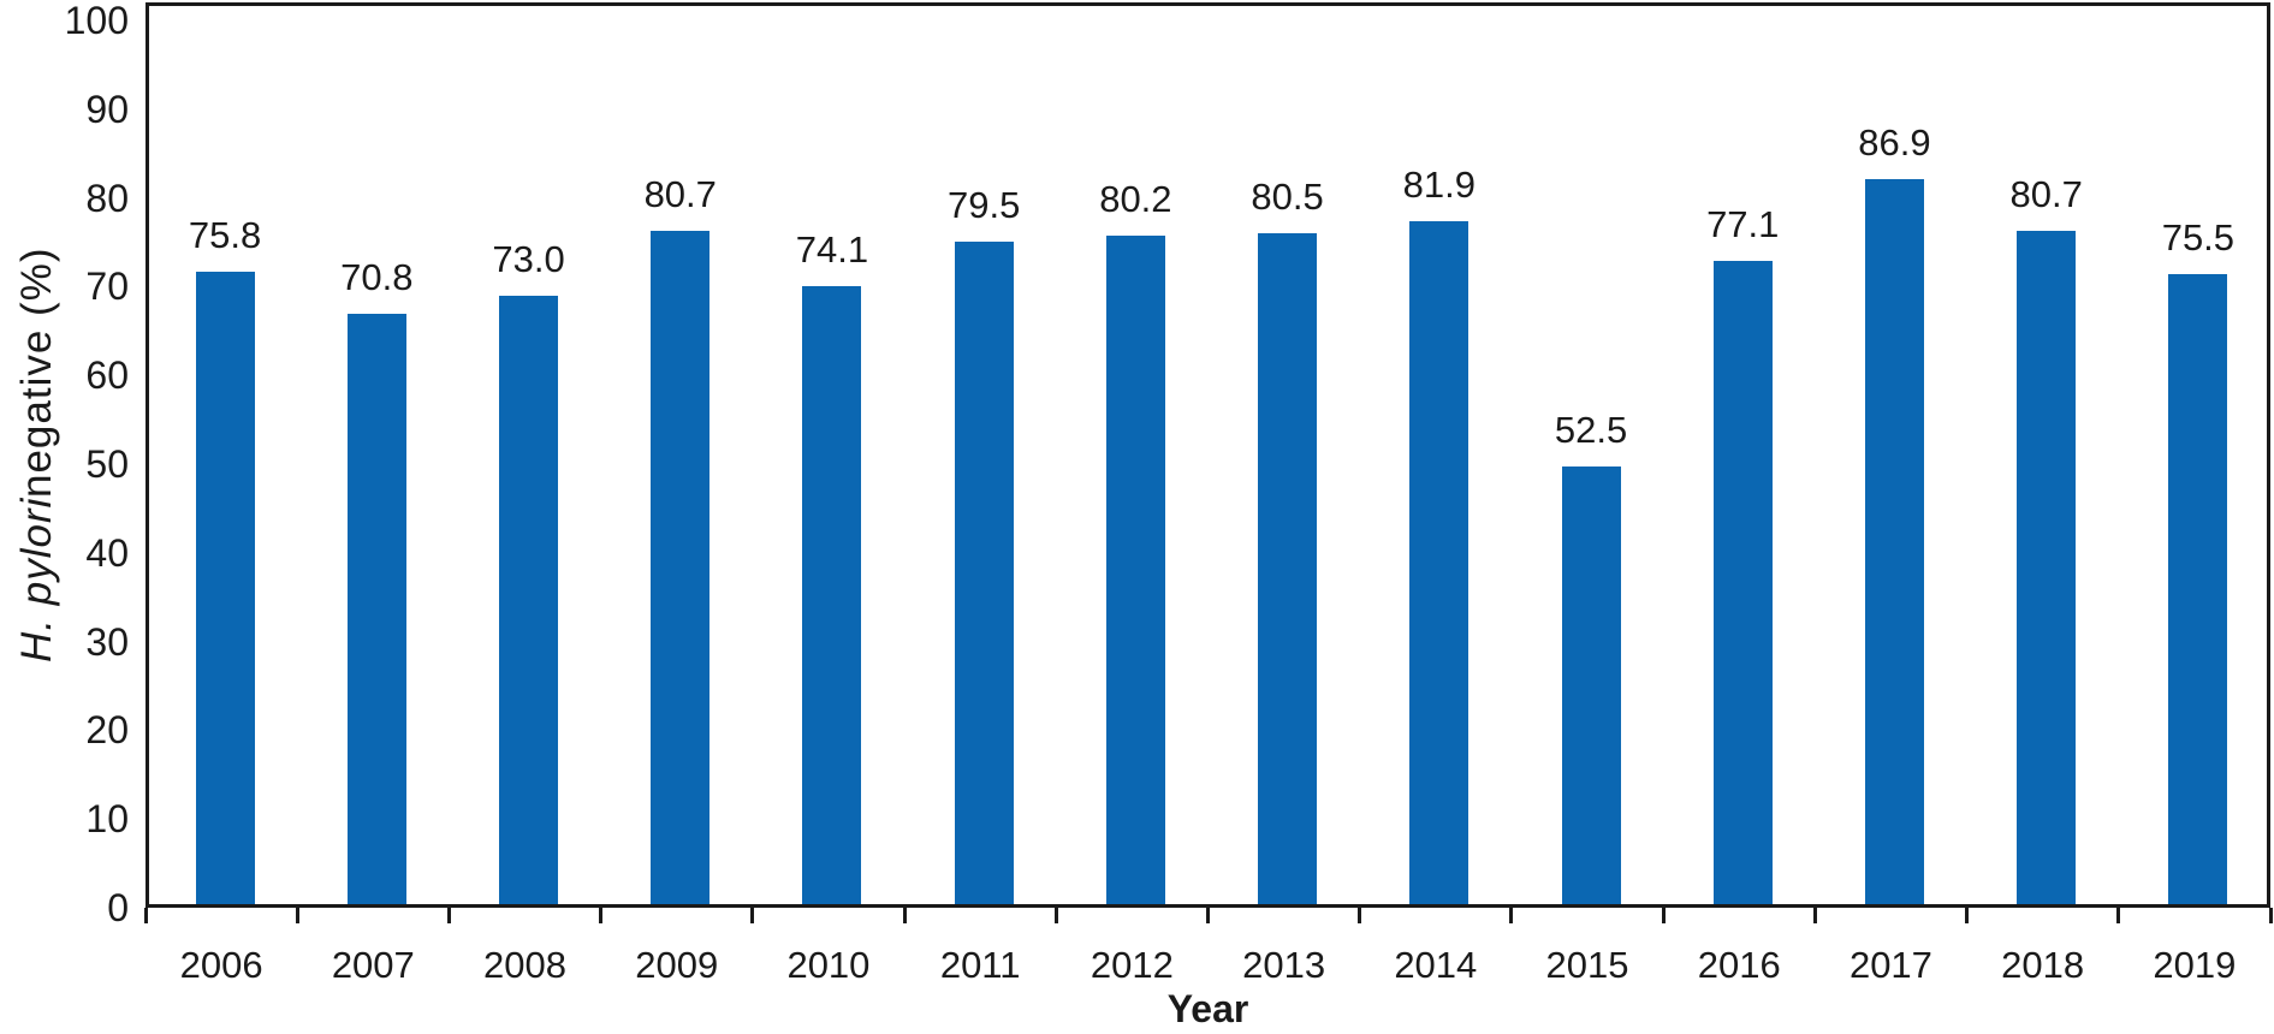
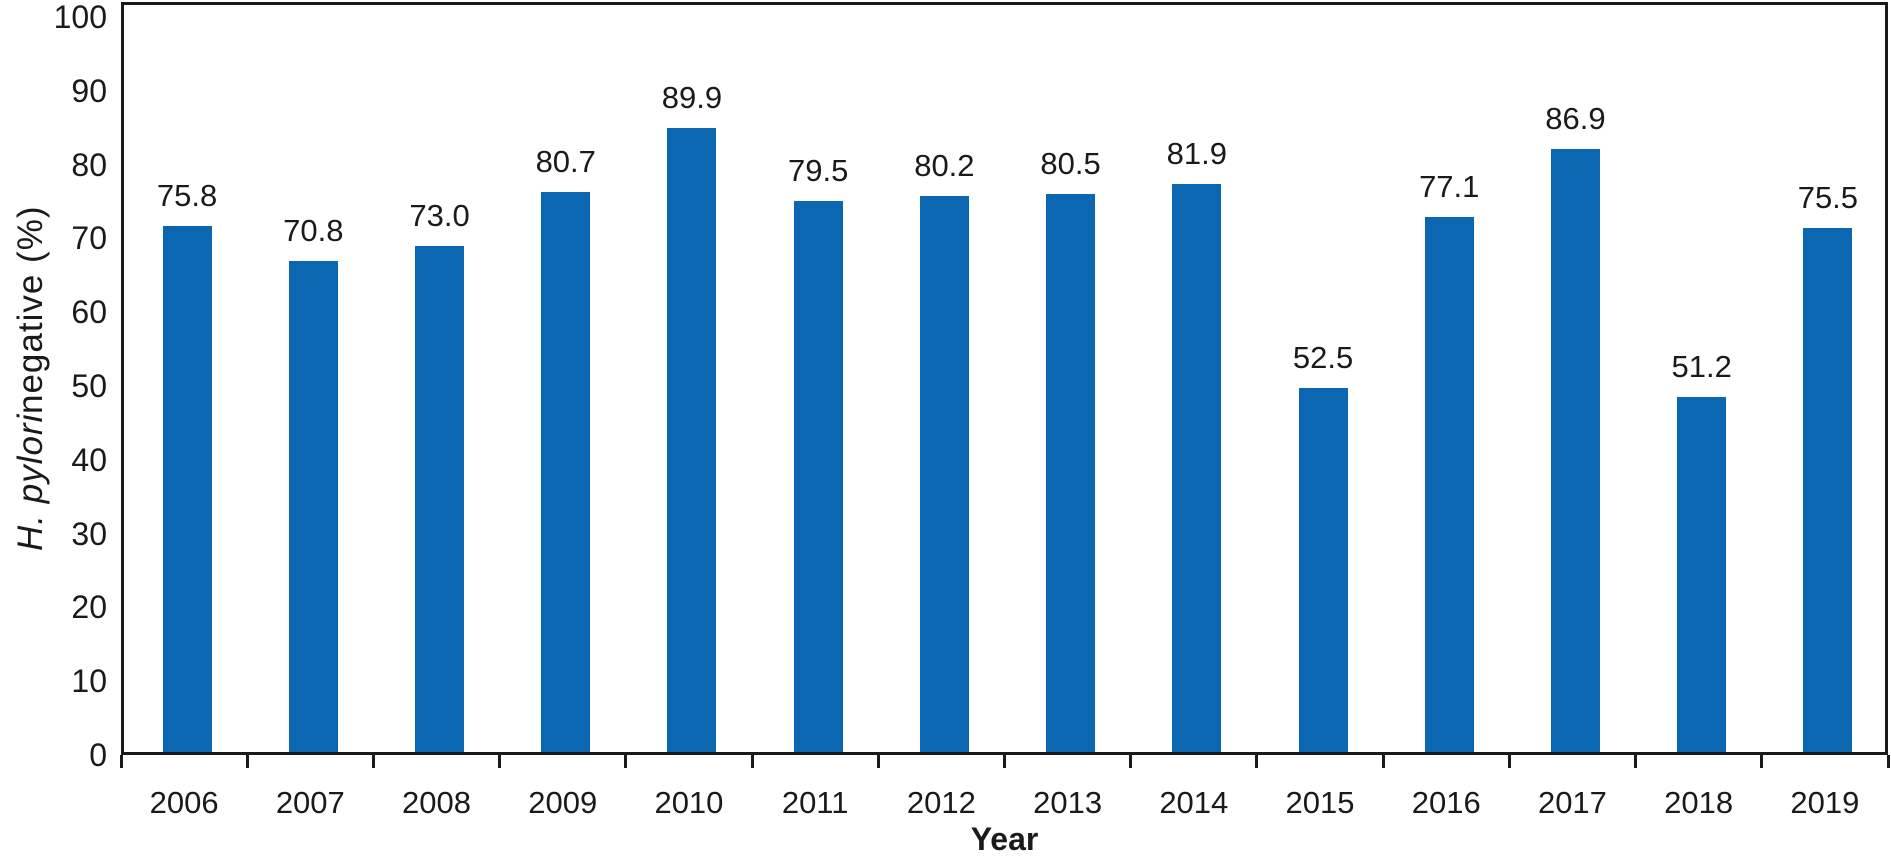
2010: 74.1 -> 89.9
2018: 80.7 -> 51.2
